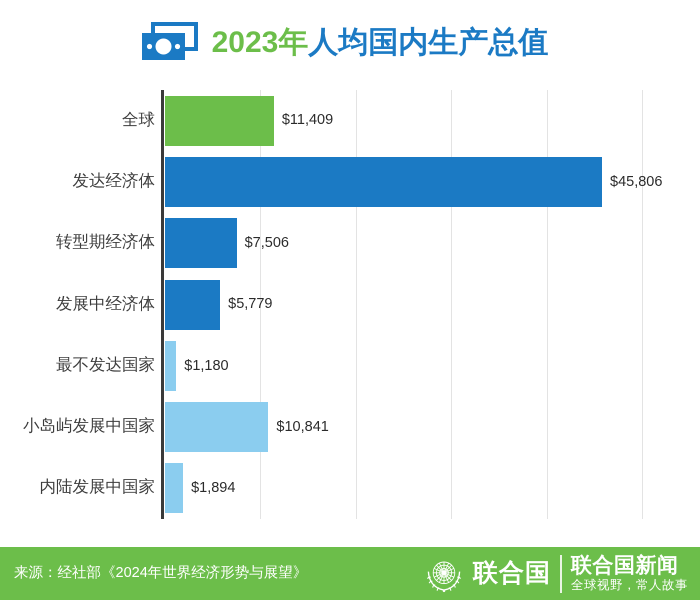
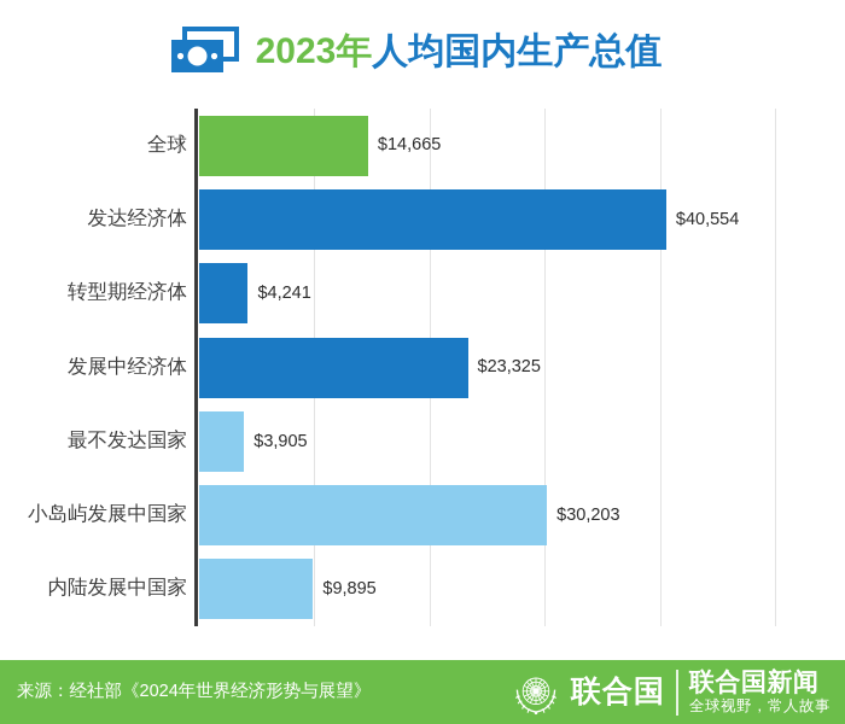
全球: $11,409 -> $14,665
发达经济体: $45,806 -> $40,554
转型期经济体: $7,506 -> $4,241
发展中经济体: $5,779 -> $23,325
最不发达国家: $1,180 -> $3,905
小岛屿发展中国家: $10,841 -> $30,203
内陆发展中国家: $1,894 -> $9,895
